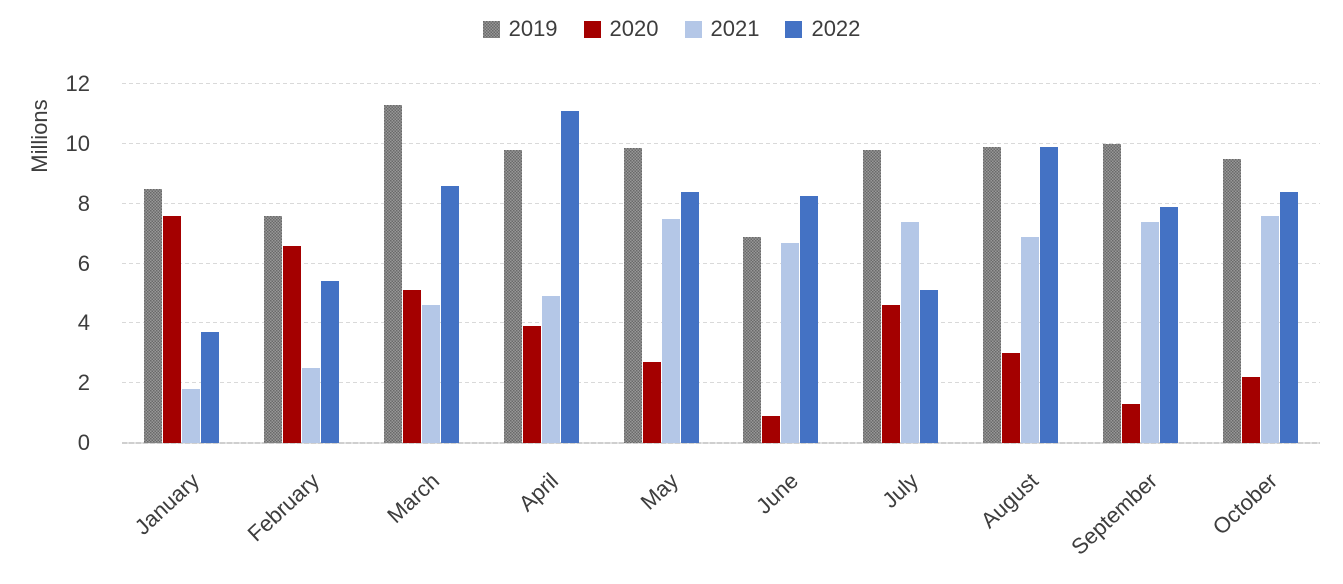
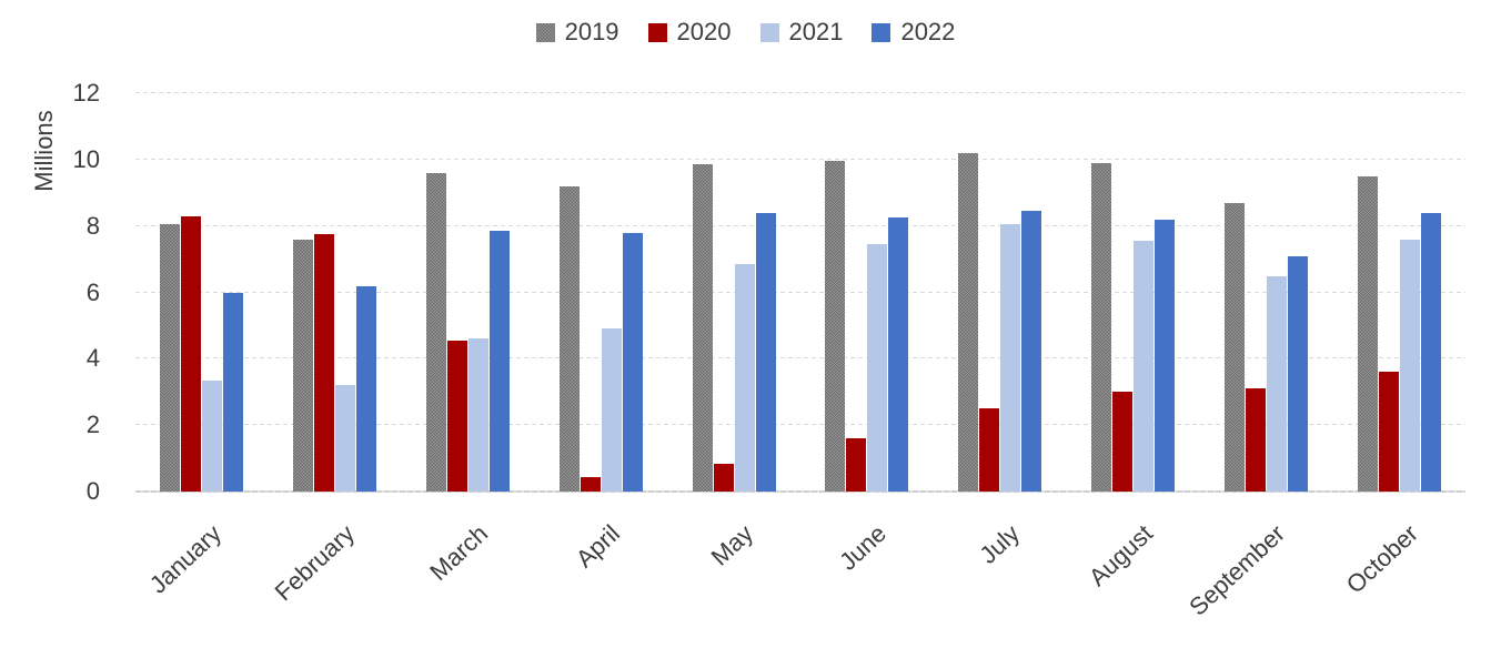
2019/January: 8.5 -> 8.1
2020/January: 7.6 -> 8.3
2021/January: 1.8 -> 3.4
2022/January: 3.7 -> 6.0
2020/February: 6.6 -> 7.8
2021/February: 2.5 -> 3.2
2022/February: 5.4 -> 6.2
2019/March: 11.3 -> 9.6
2020/March: 5.1 -> 4.5
2022/March: 8.6 -> 7.8
2019/April: 9.8 -> 9.2
2020/April: 3.9 -> 0.5
2022/April: 11.1 -> 7.8
2020/May: 2.7 -> 0.8
2021/May: 7.5 -> 6.8
2019/June: 6.9 -> 9.9
2020/June: 0.9 -> 1.6
2021/June: 6.7 -> 7.5
2019/July: 9.8 -> 10.2
2020/July: 4.6 -> 2.5
2021/July: 7.4 -> 8.1
2022/July: 5.1 -> 8.4
2021/August: 6.9 -> 7.5
2022/August: 9.9 -> 8.2
2019/September: 10.0 -> 8.7
2020/September: 1.3 -> 3.1
2021/September: 7.4 -> 6.5
2022/September: 7.9 -> 7.1
2020/October: 2.2 -> 3.6
